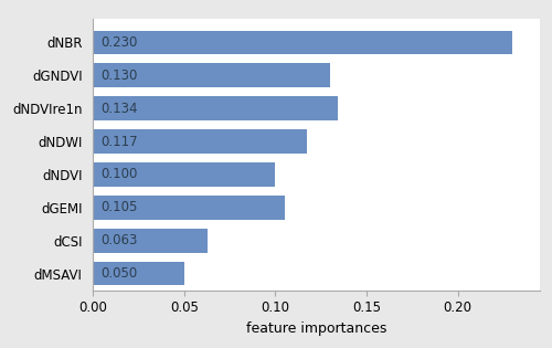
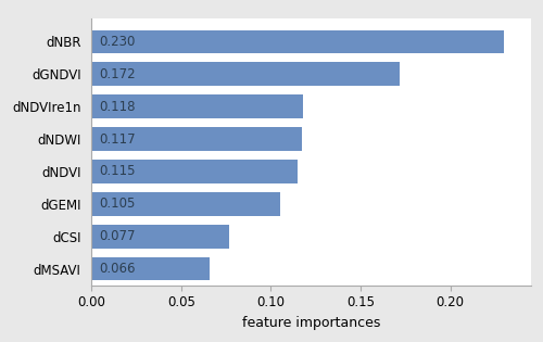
dGNDVI: 0.130 -> 0.172
dNDVIre1n: 0.134 -> 0.118
dNDVI: 0.100 -> 0.115
dCSI: 0.063 -> 0.077
dMSAVI: 0.050 -> 0.066
